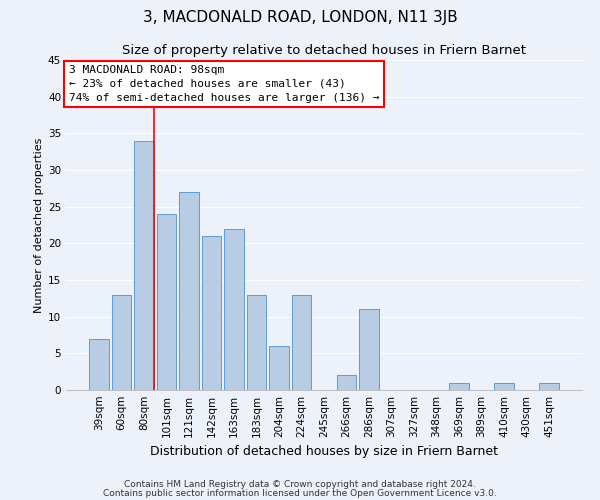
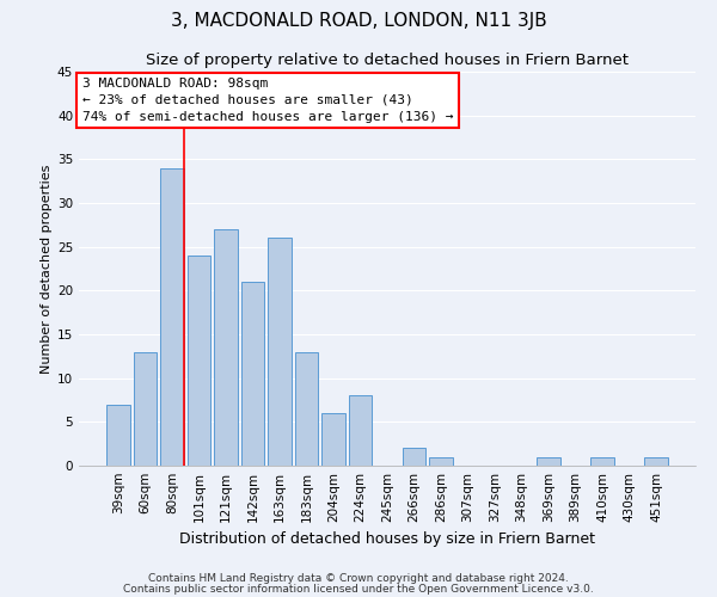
163sqm: 22 -> 26
224sqm: 13 -> 8
286sqm: 11 -> 1
